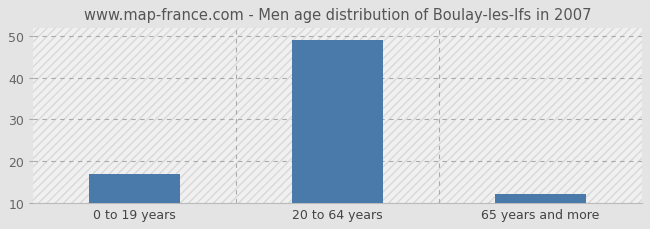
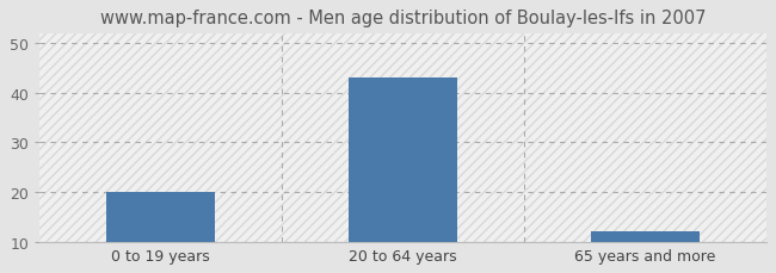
0 to 19 years: 17 -> 20
20 to 64 years: 49 -> 43
